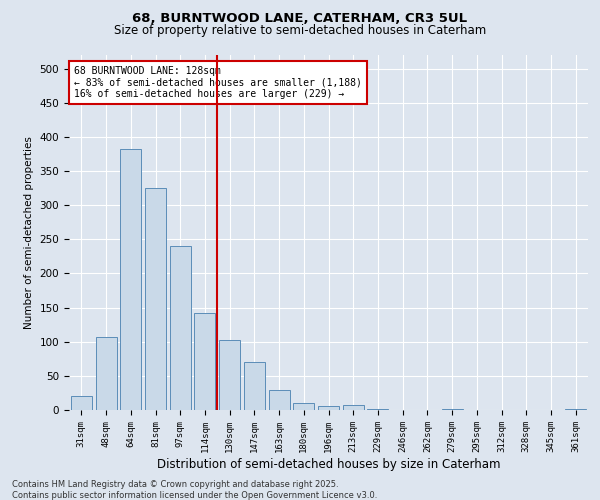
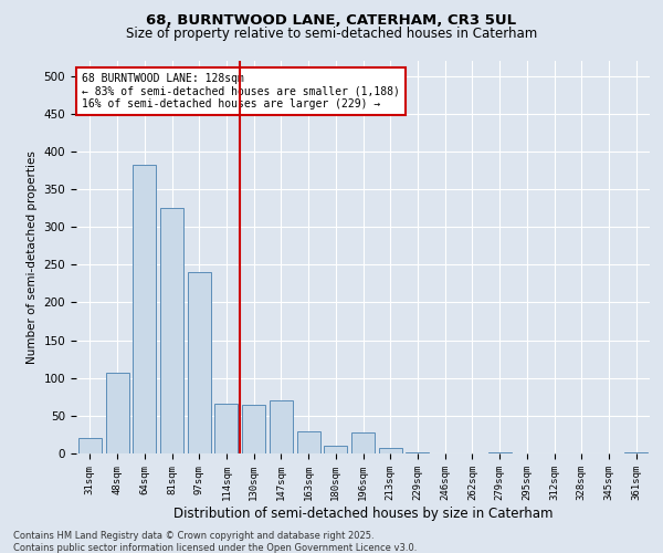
114sqm: 142 -> 66
130sqm: 102 -> 64
196sqm: 6 -> 28
